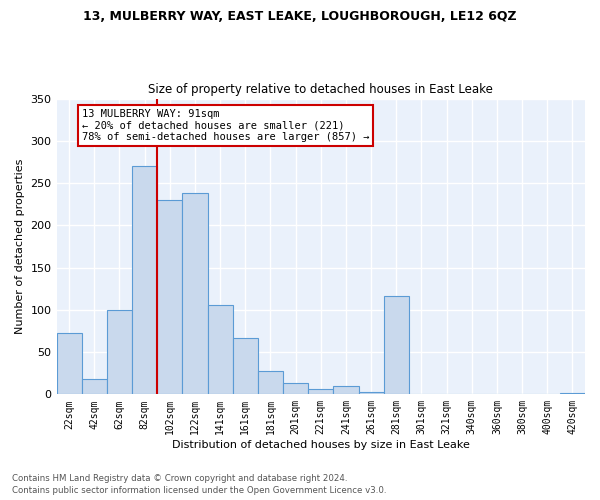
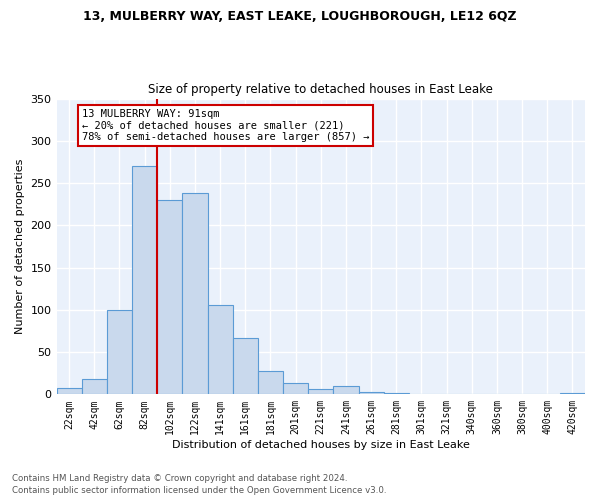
22sqm: 72 -> 7
281sqm: 116 -> 2
